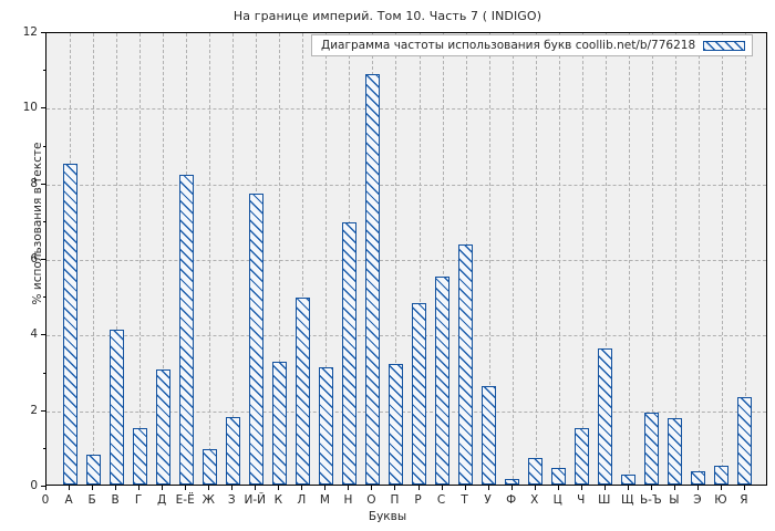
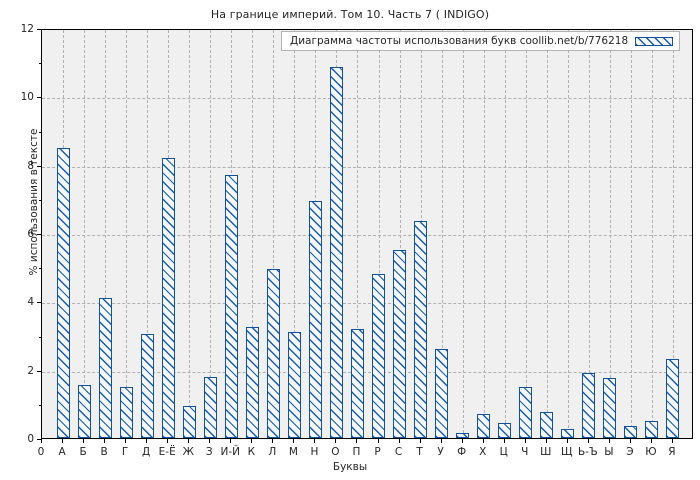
Б: 0.8 -> 1.6
Ш: 3.6 -> 0.8
